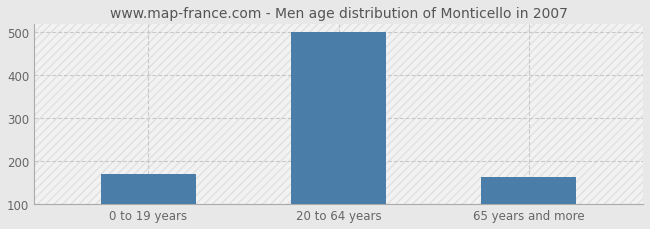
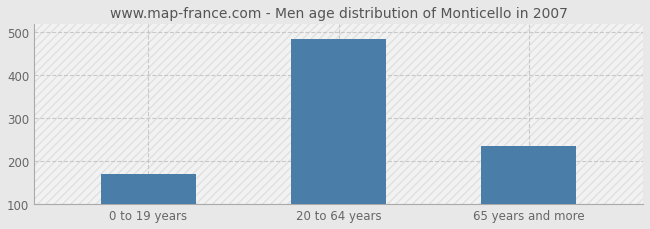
20 to 64 years: 500 -> 485
65 years and more: 163 -> 235
